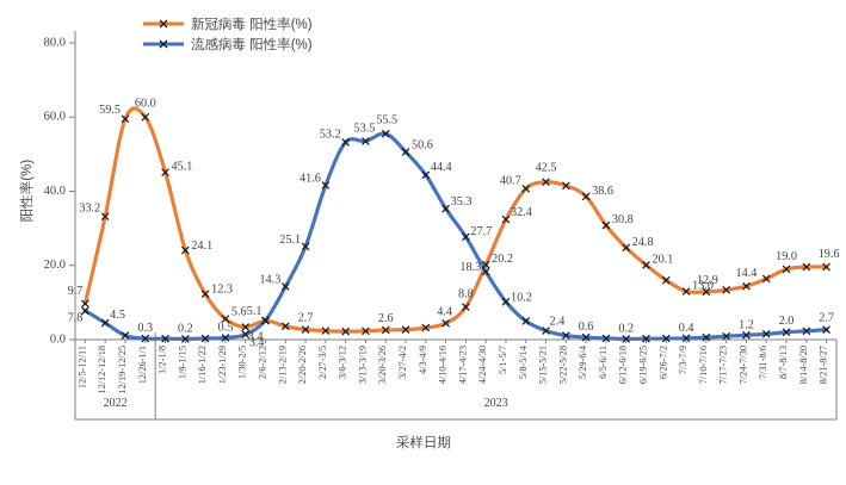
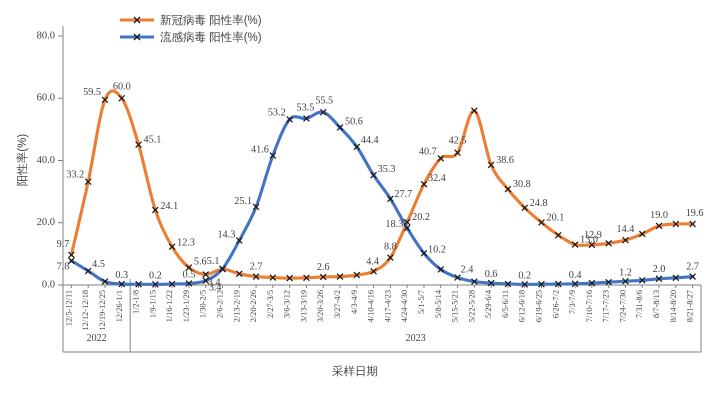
新冠病毒 阳性率(%)/5/22-5/28: 42 -> 56
